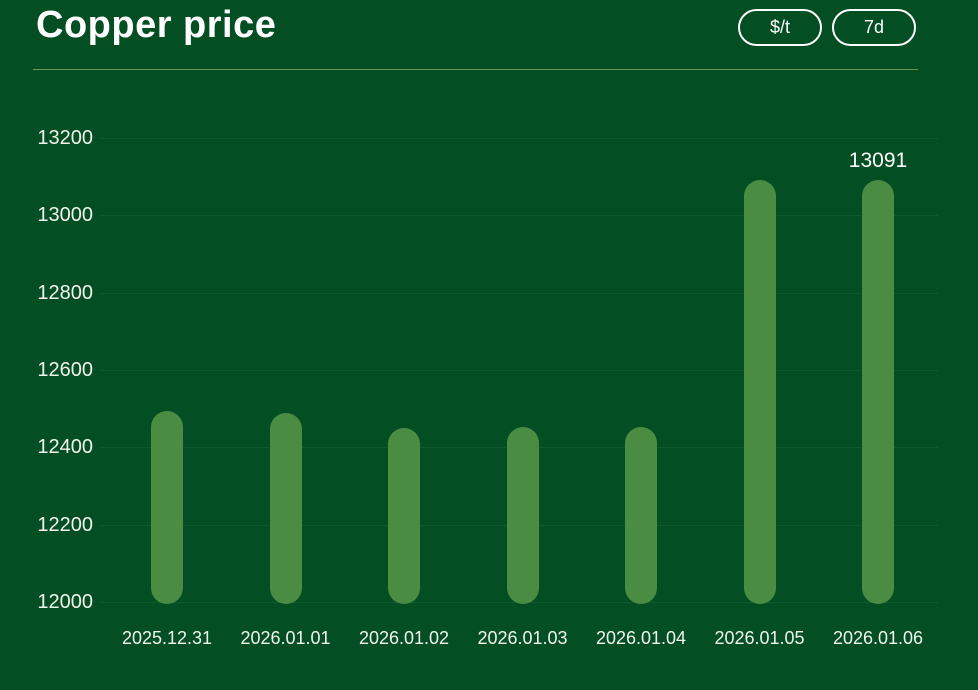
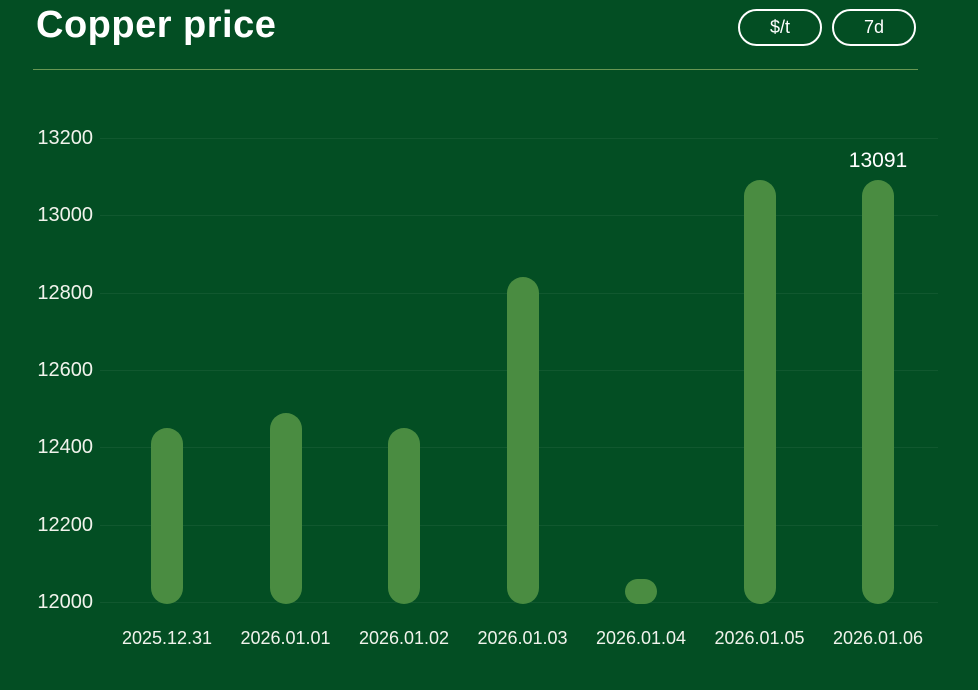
2025.12.31: 12500 -> 12450
2026.01.03: 12450 -> 12840
2026.01.04: 12450 -> 12060
